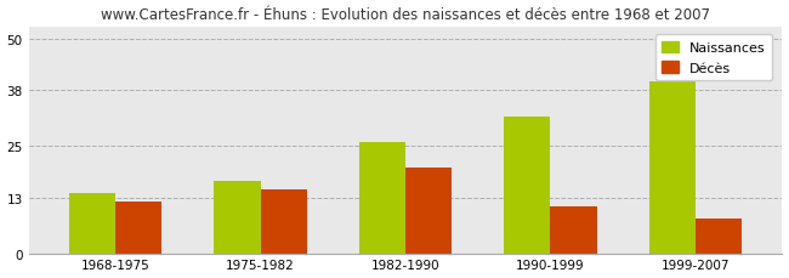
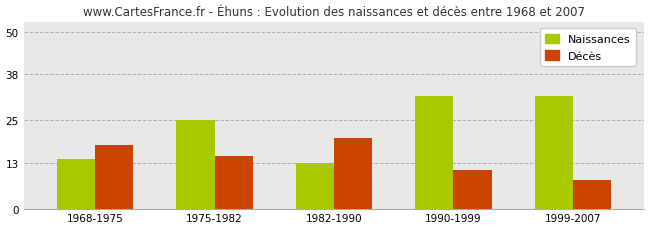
Décès/1968-1975: 12 -> 18
Naissances/1975-1982: 17 -> 25
Naissances/1982-1990: 26 -> 13
Naissances/1999-2007: 40 -> 32
